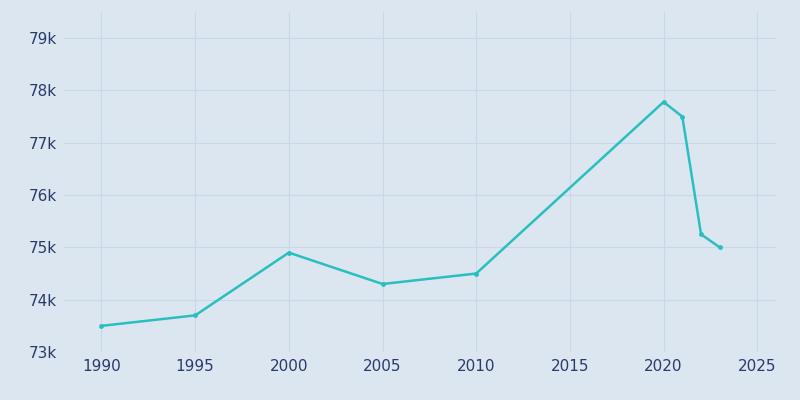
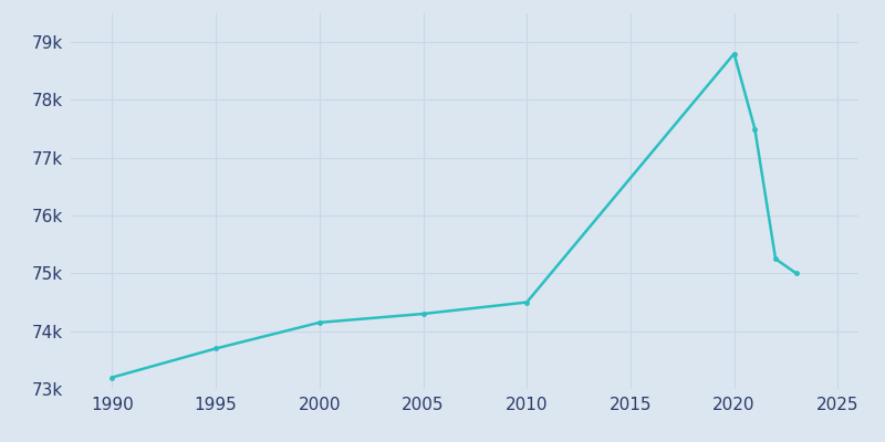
1990: 73.50k -> 73.20k
2000: 74.90k -> 74.15k
2020: 77.78k -> 78.80k
